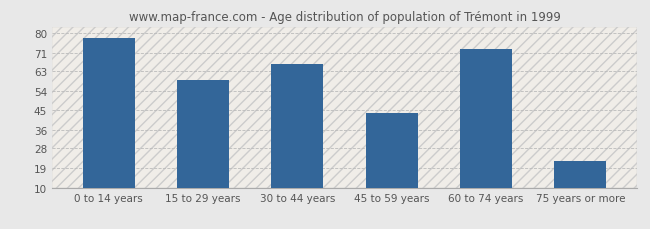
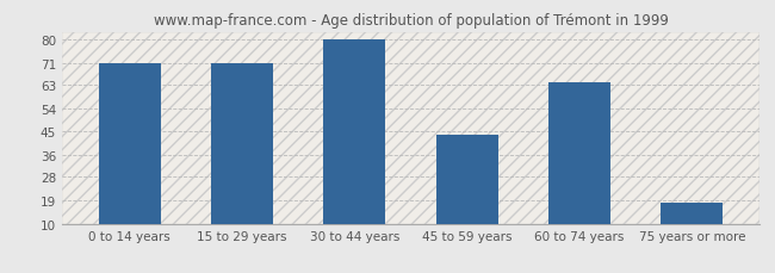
0 to 14 years: 78 -> 71
15 to 29 years: 59 -> 71
30 to 44 years: 66 -> 80
60 to 74 years: 73 -> 64
75 years or more: 22 -> 18
